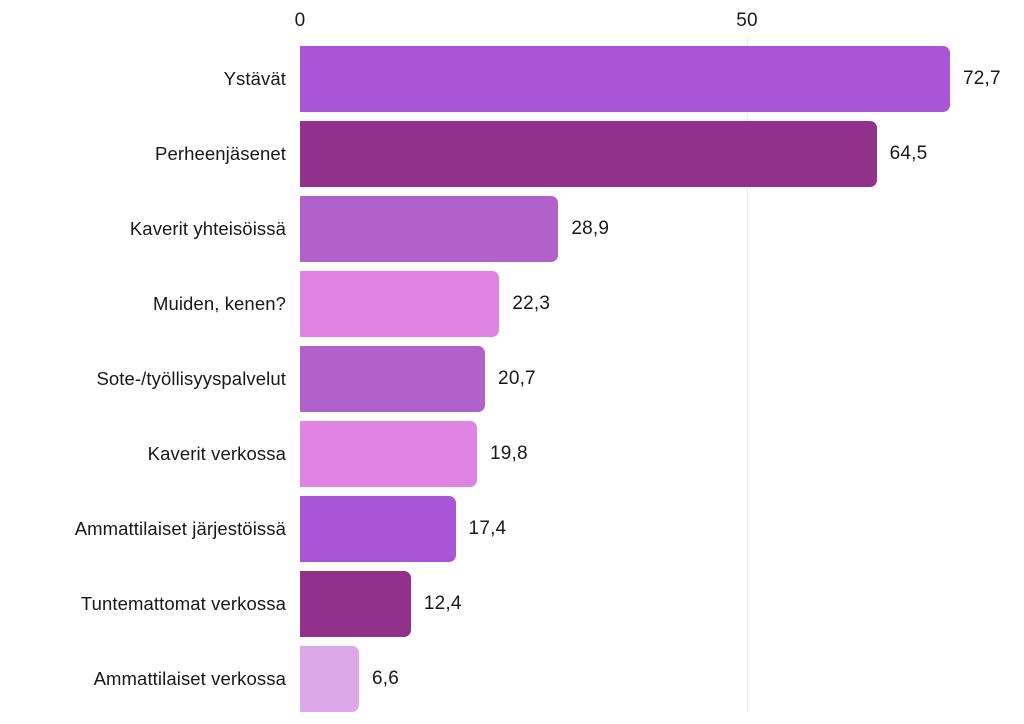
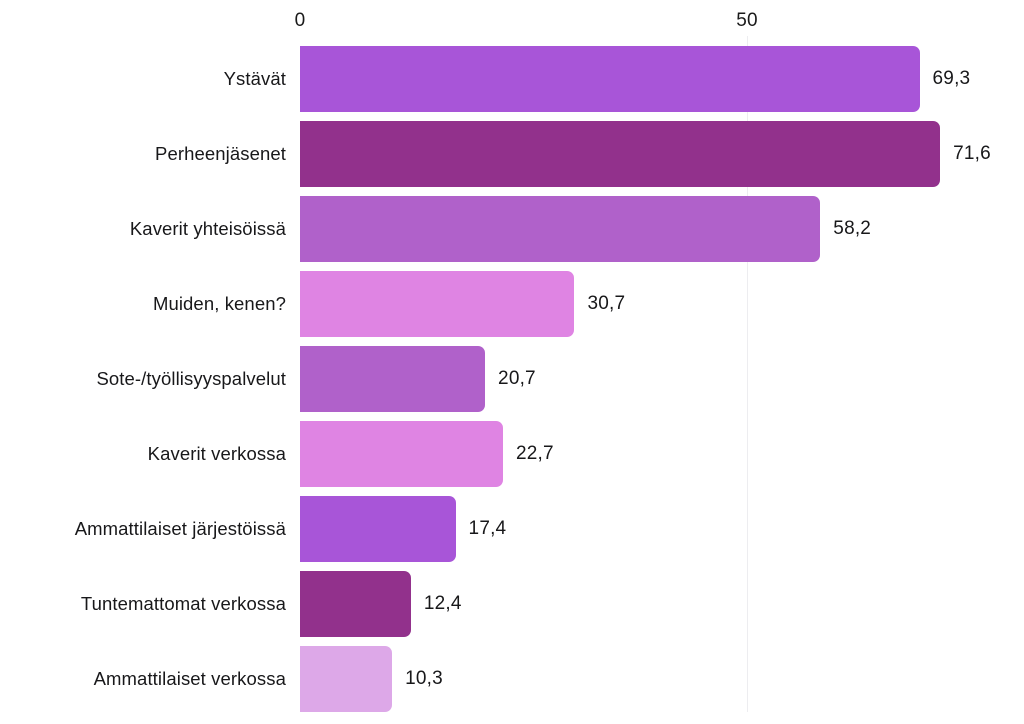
Ystävät: 72,7 -> 69,3
Perheenjäsenet: 64,5 -> 71,6
Kaverit yhteisöissä: 28,9 -> 58,2
Muiden, kenen?: 22,3 -> 30,7
Kaverit verkossa: 19,8 -> 22,7
Ammattilaiset verkossa: 6,6 -> 10,3
